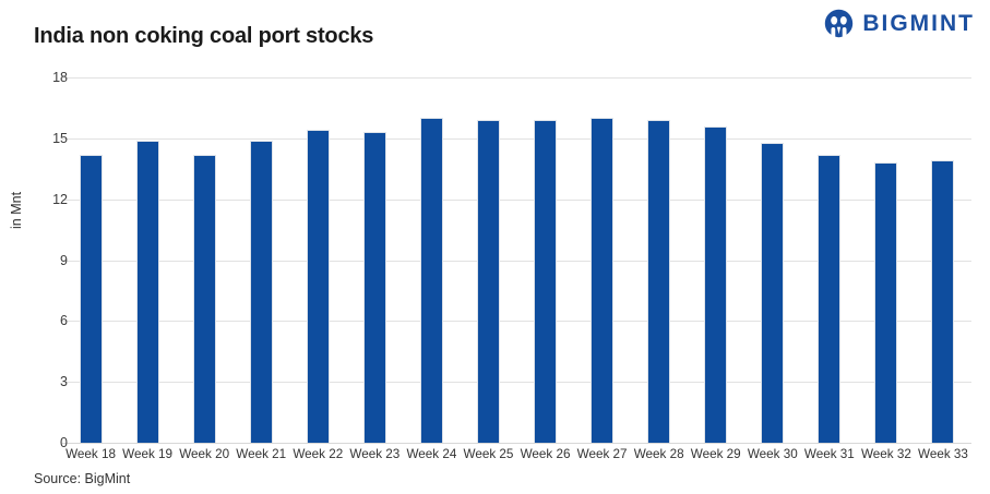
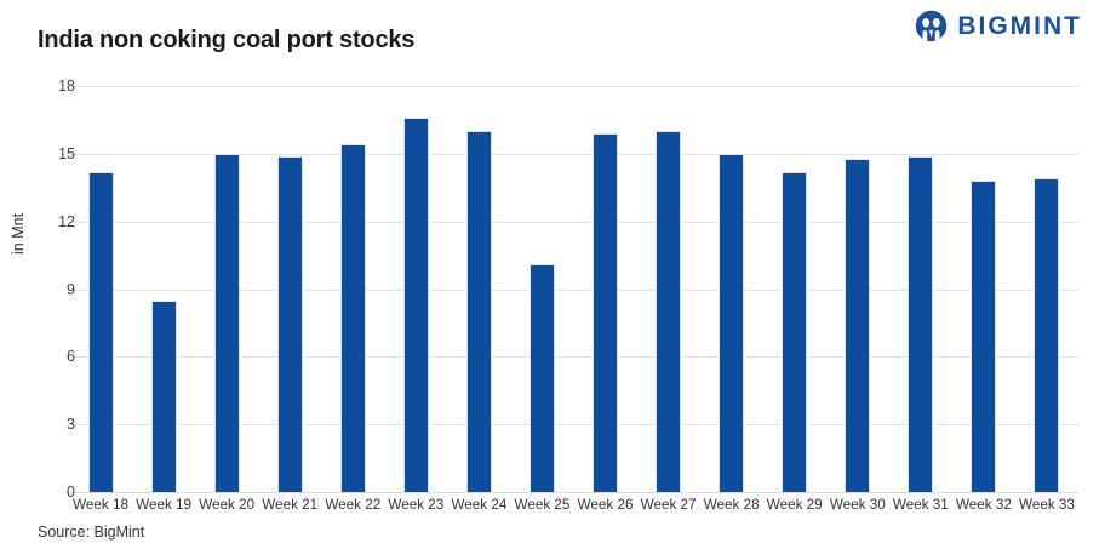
Week 19: 14.9 -> 8.5
Week 20: 14.2 -> 15.0
Week 23: 15.3 -> 16.6
Week 25: 15.9 -> 10.1
Week 28: 15.9 -> 15.0
Week 29: 15.6 -> 14.2
Week 31: 14.2 -> 14.9
